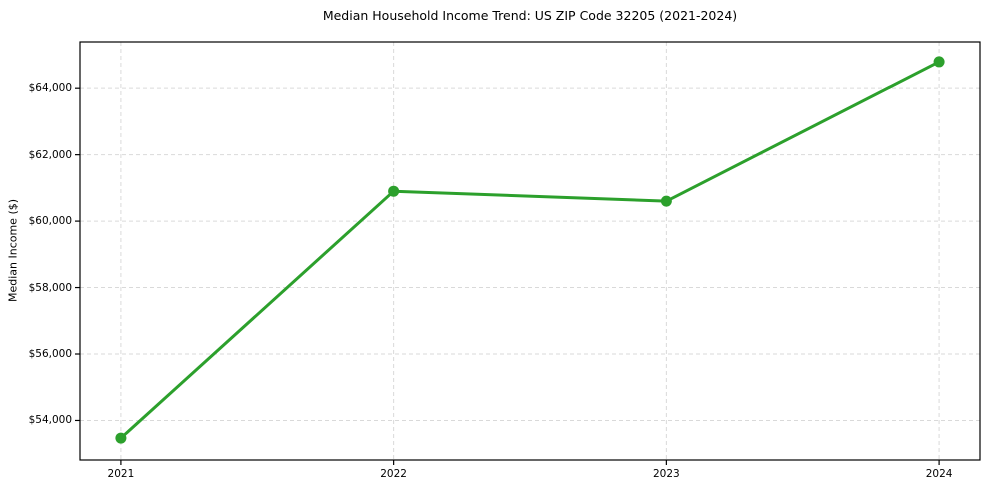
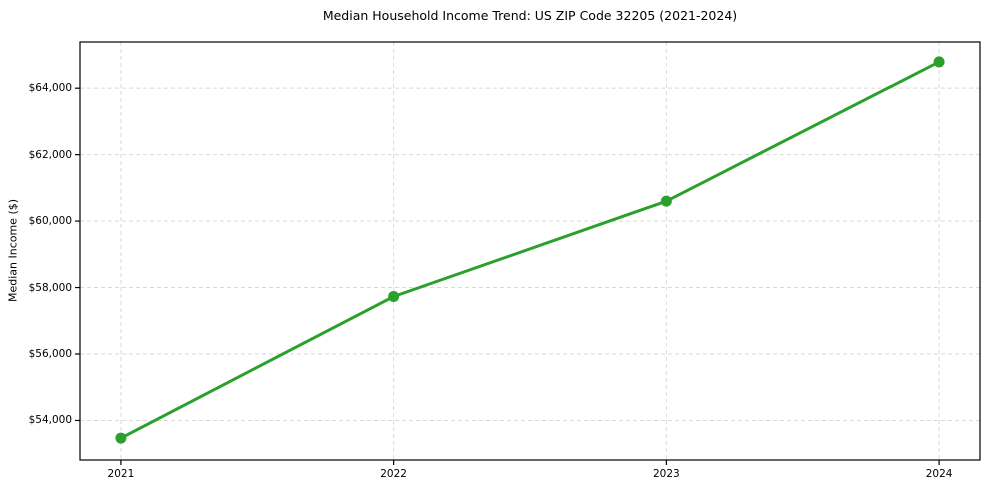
2022: $60900 -> $57700
